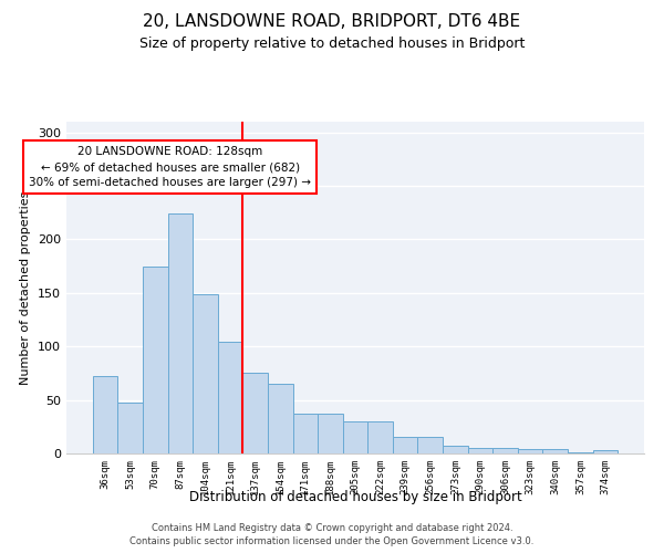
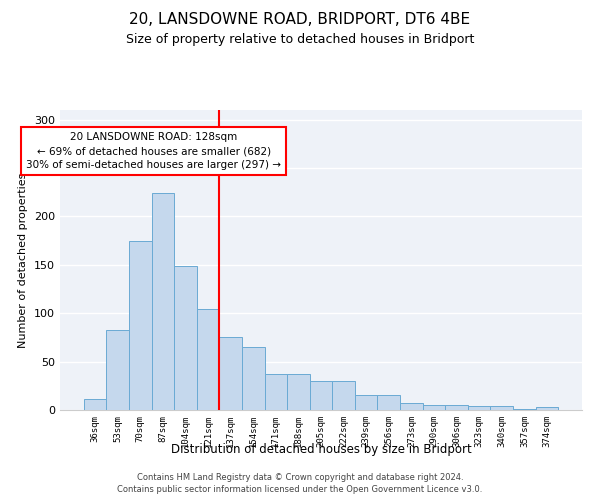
36sqm: 72 -> 11
53sqm: 48 -> 83
